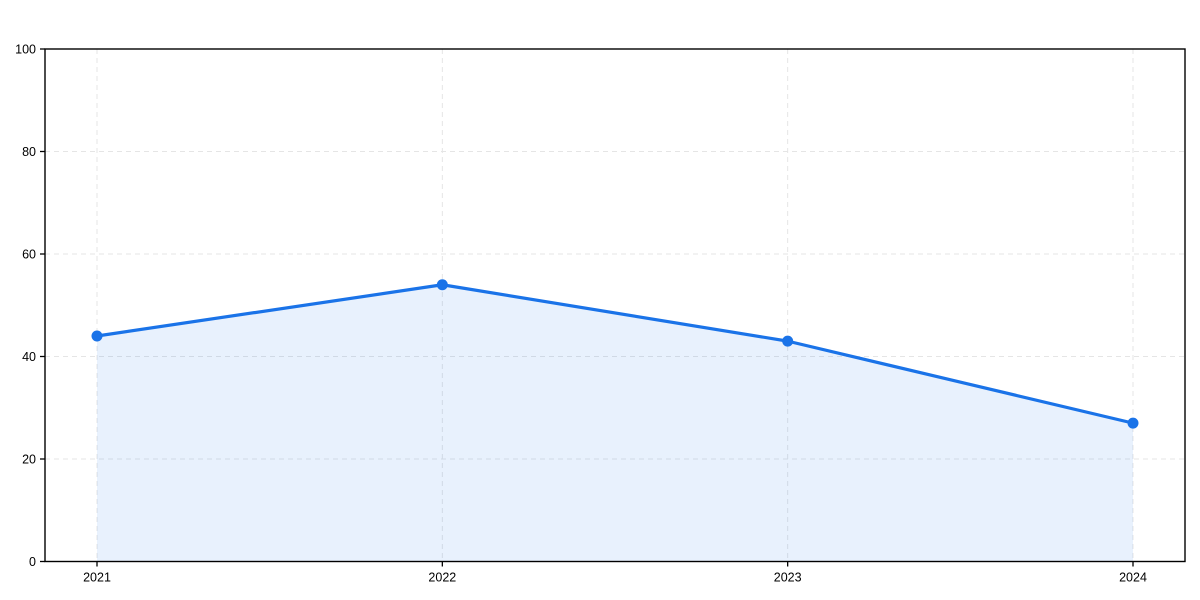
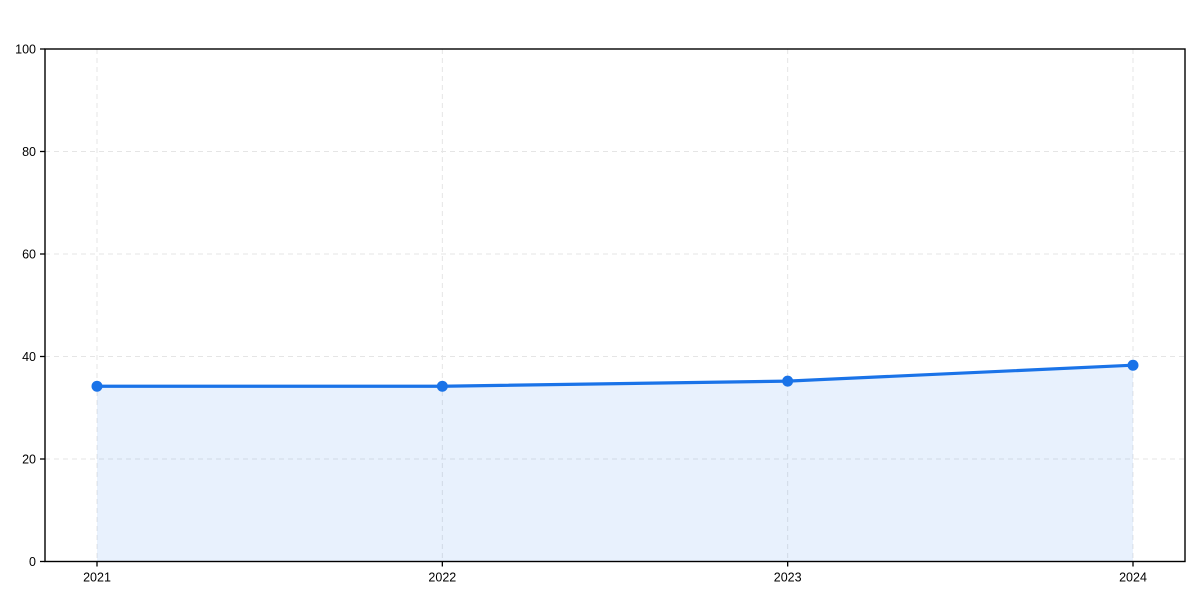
2021: 44 -> 34
2022: 54 -> 34
2023: 43 -> 35
2024: 27 -> 38
